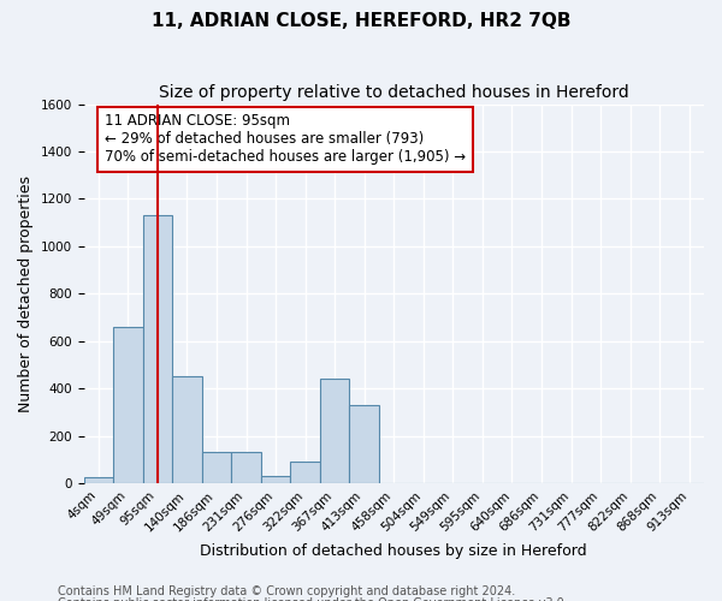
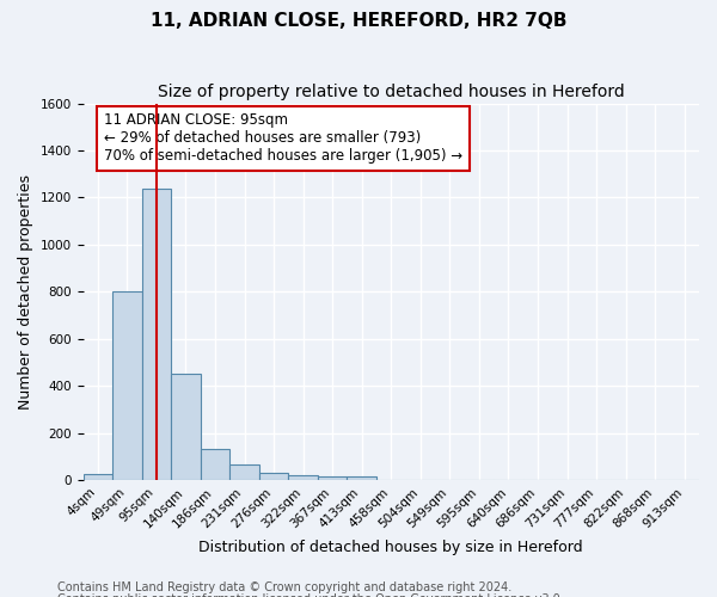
49sqm: 660 -> 800
95sqm: 1130 -> 1240
231sqm: 130 -> 60
322sqm: 90 -> 20
367sqm: 440 -> 20
413sqm: 330 -> 20
